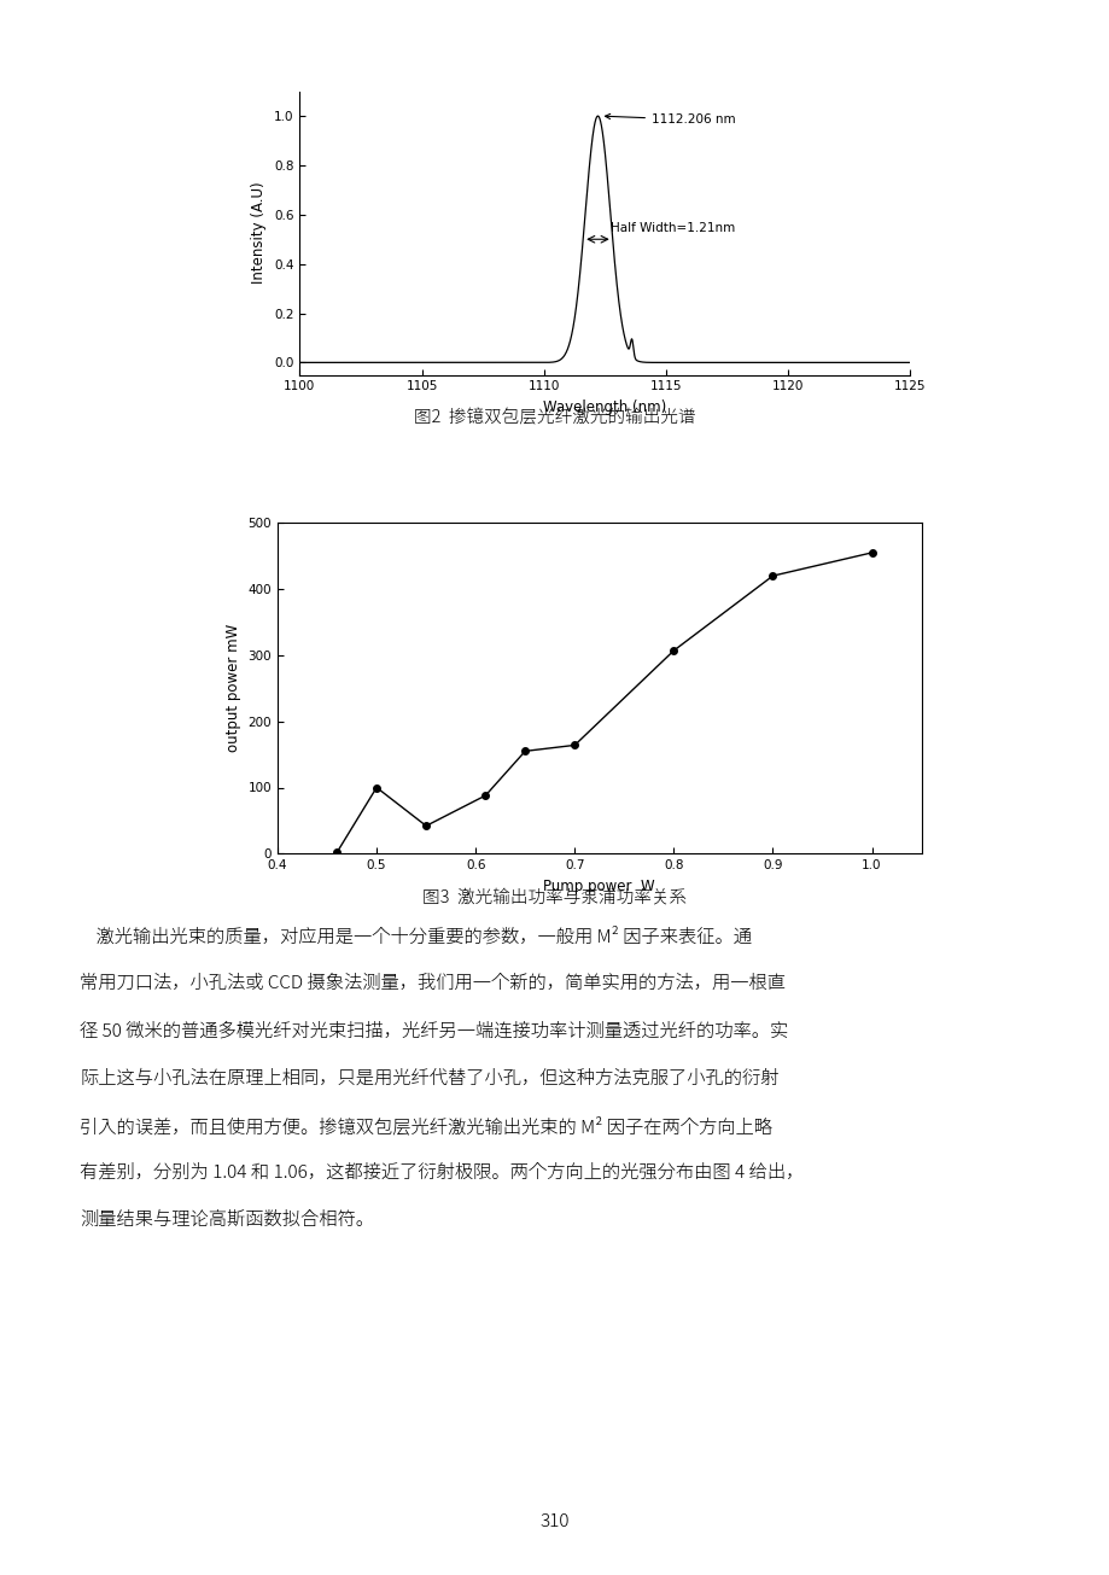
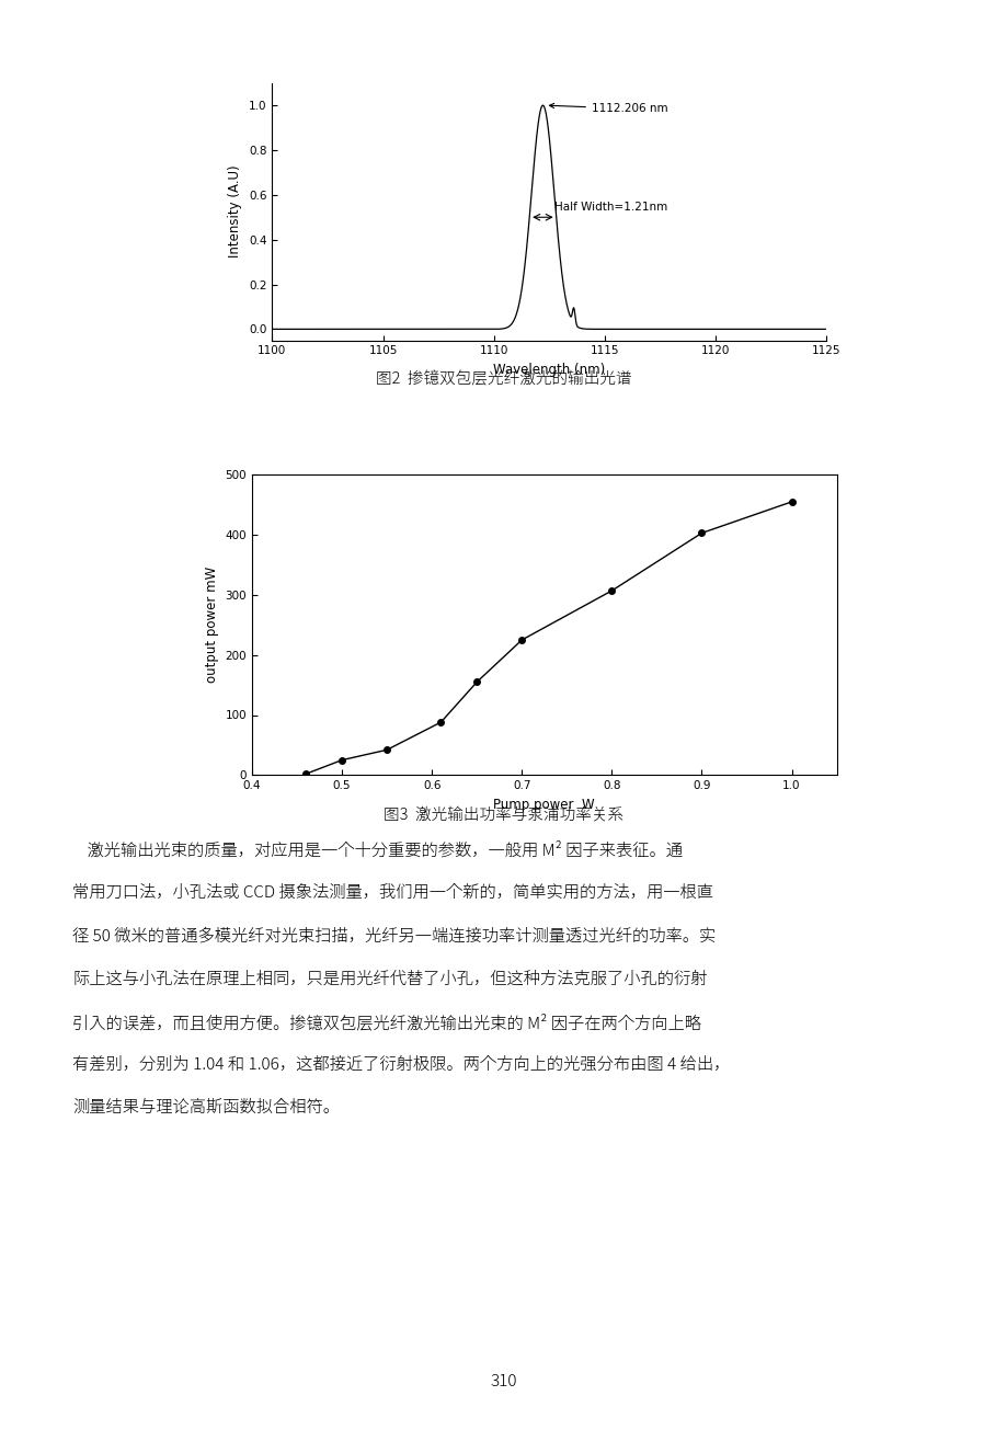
0.5: 100 -> 25
0.7: 164 -> 225
0.9: 420 -> 403
